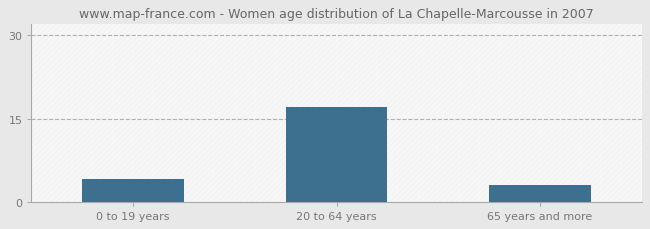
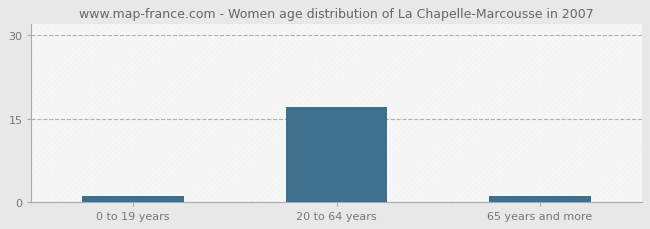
0 to 19 years: 4 -> 1
65 years and more: 3 -> 1
